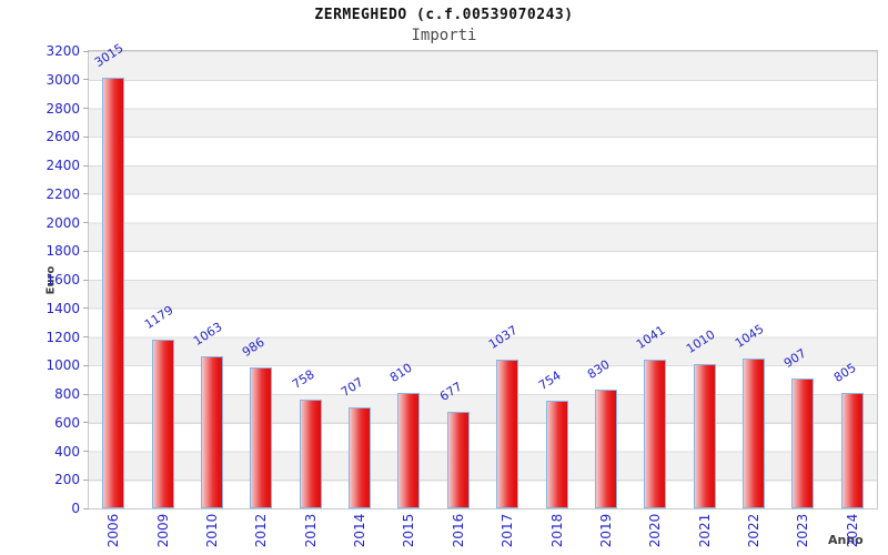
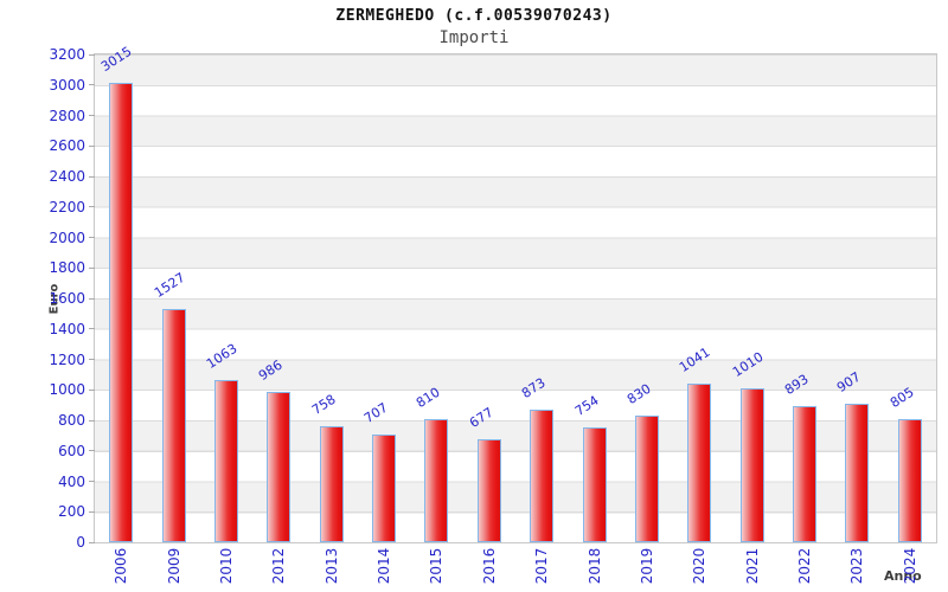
2009: 1179 -> 1527
2017: 1037 -> 873
2022: 1045 -> 893
